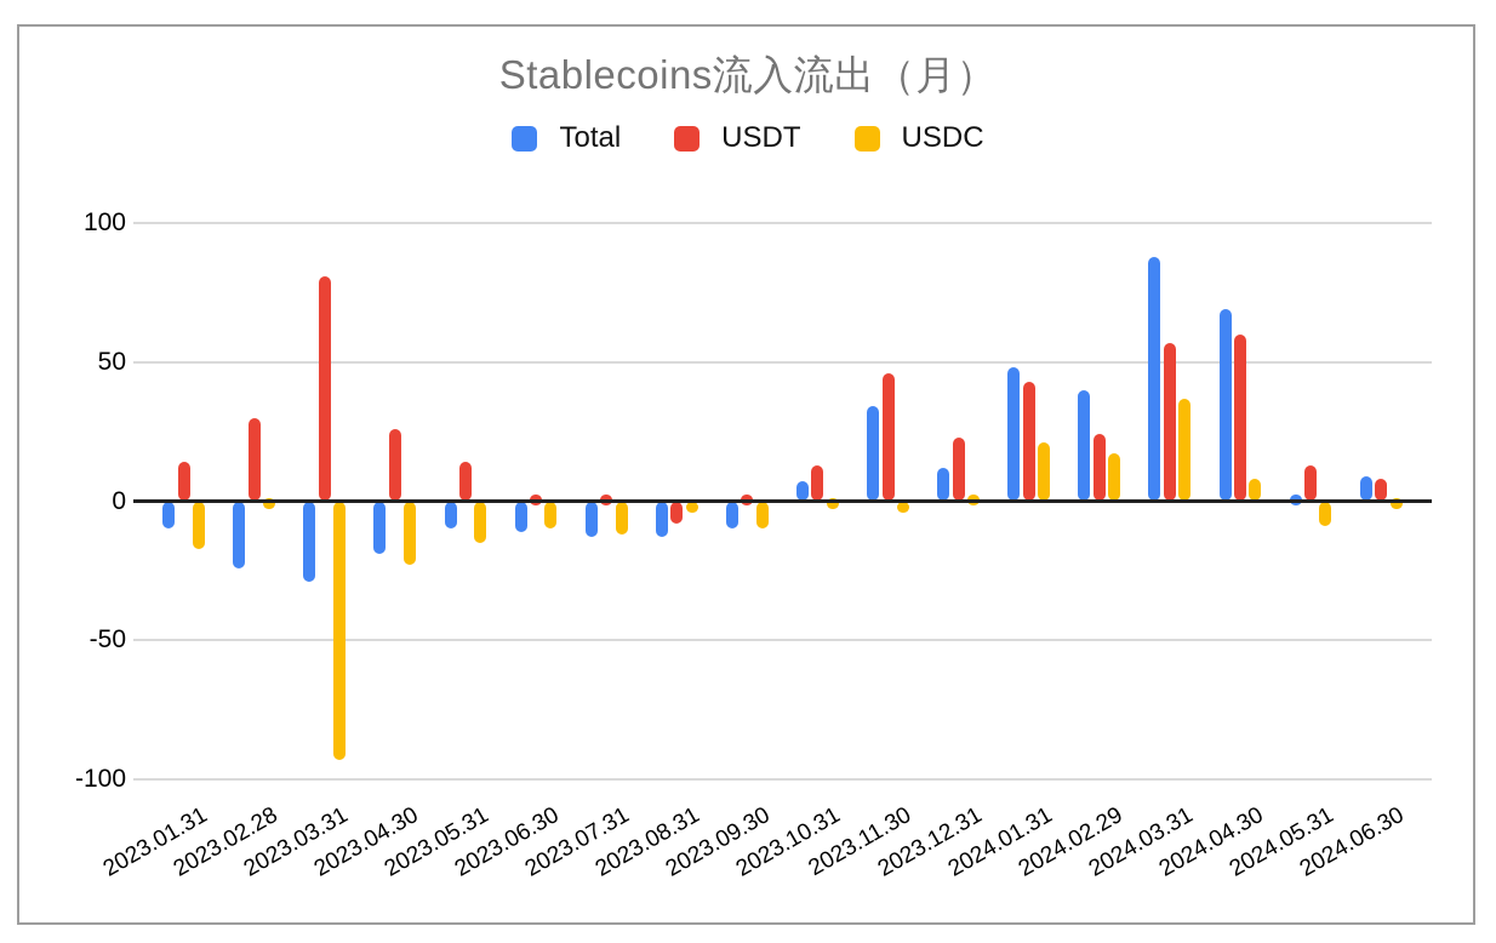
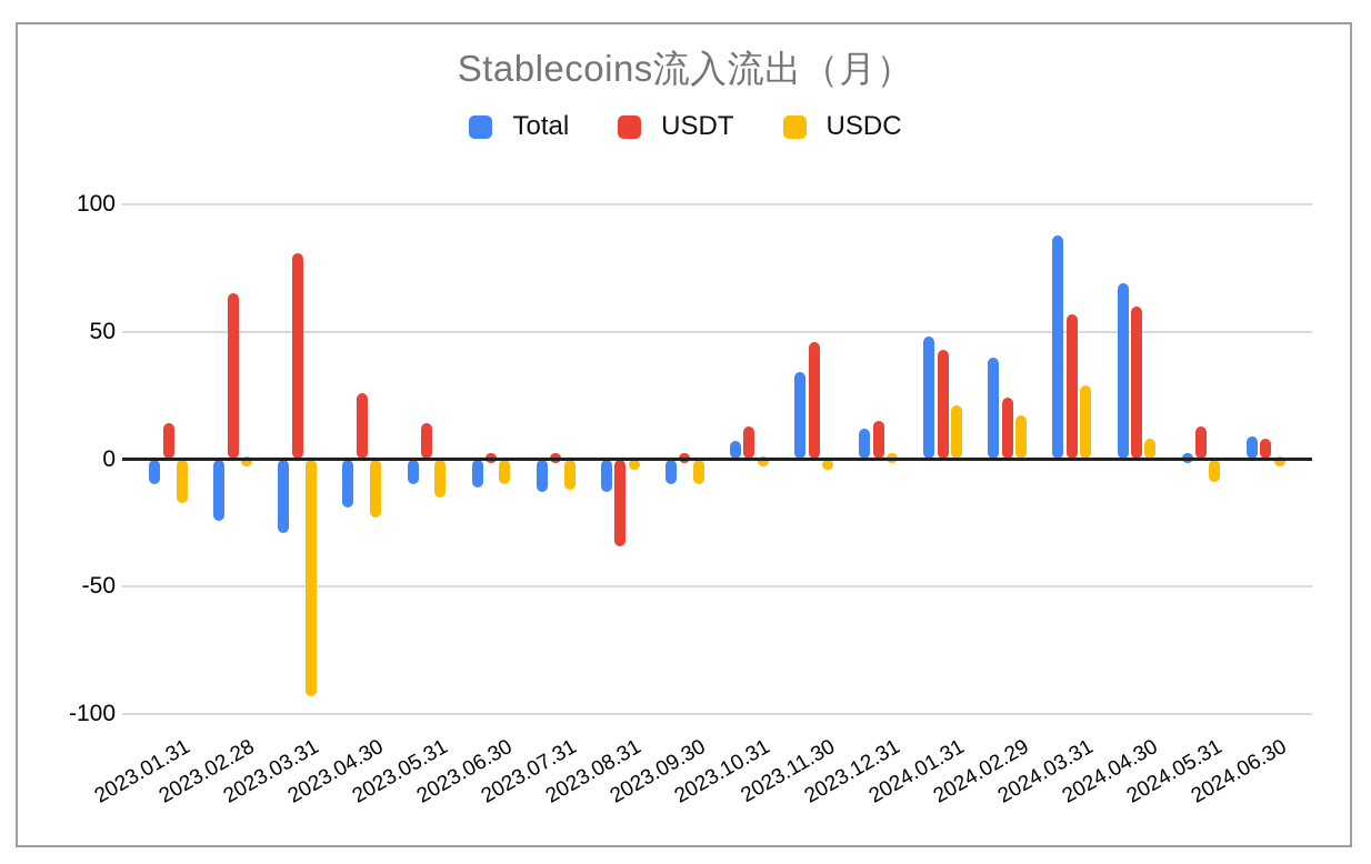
USDT/2023.02.28: 30 -> 65
USDT/2023.08.31: -8 -> -34
USDT/2023.12.31: 23 -> 15
USDC/2024.03.31: 37 -> 29
